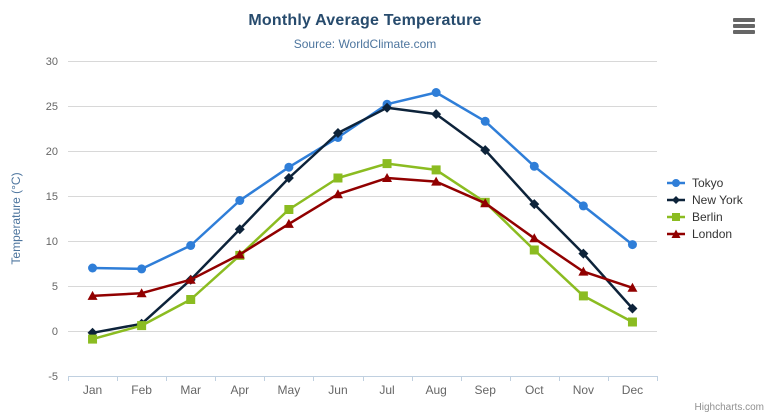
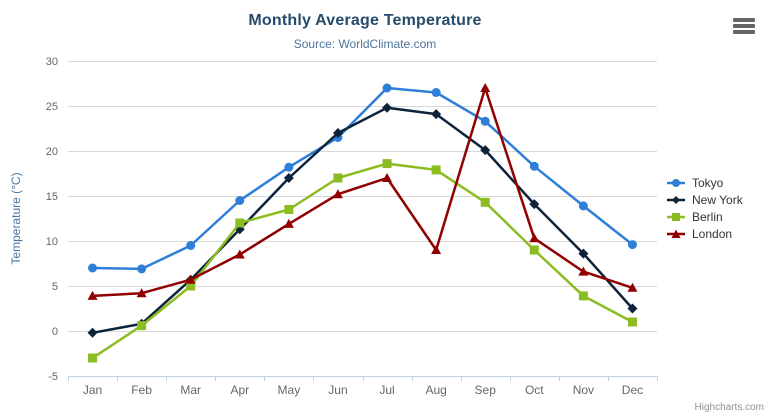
Berlin/Jan: -1 -> -3
Berlin/Mar: 4 -> 5
Berlin/Apr: 8 -> 12
Tokyo/Jul: 25 -> 27
London/Aug: 17 -> 9
London/Sep: 14 -> 27
